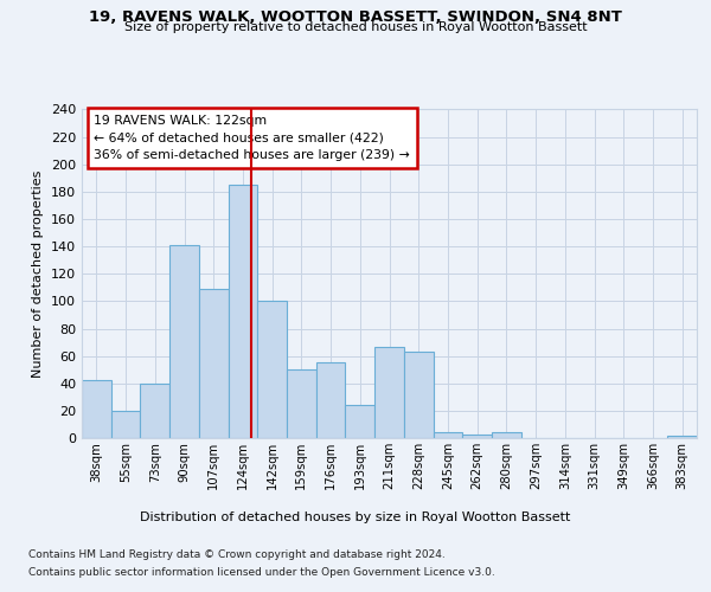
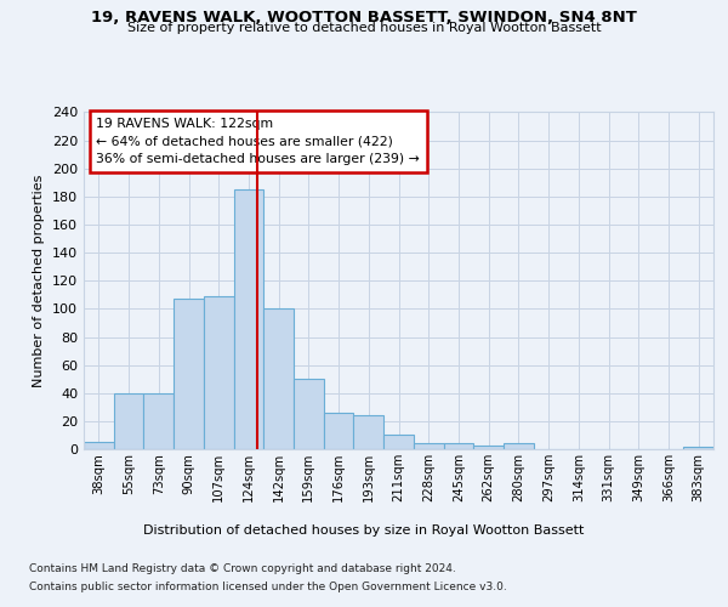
38sqm: 42 -> 5
55sqm: 20 -> 40
90sqm: 141 -> 107
176sqm: 55 -> 26
211sqm: 67 -> 10
228sqm: 63 -> 4
